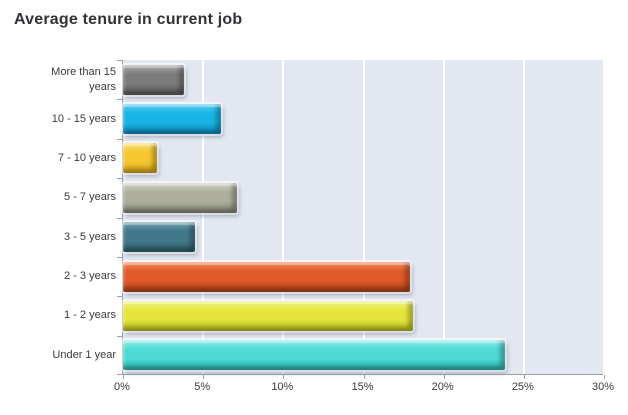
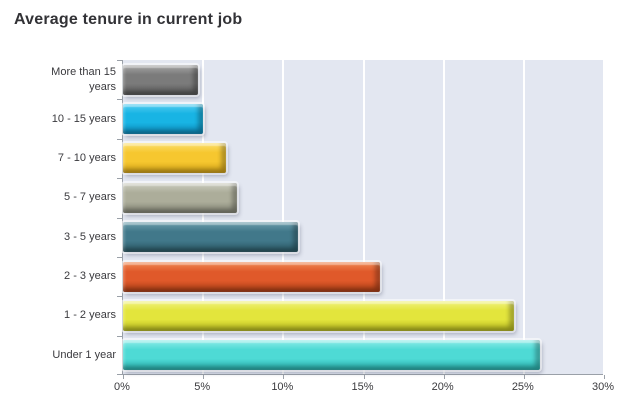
More than 15 years: 3.8% -> 4.7%
10 - 15 years: 6.1% -> 5.0%
7 - 10 years: 2.1% -> 6.4%
3 - 5 years: 4.5% -> 10.9%
2 - 3 years: 17.9% -> 16.0%
1 - 2 years: 18.1% -> 24.4%
Under 1 year: 23.8% -> 26.0%
